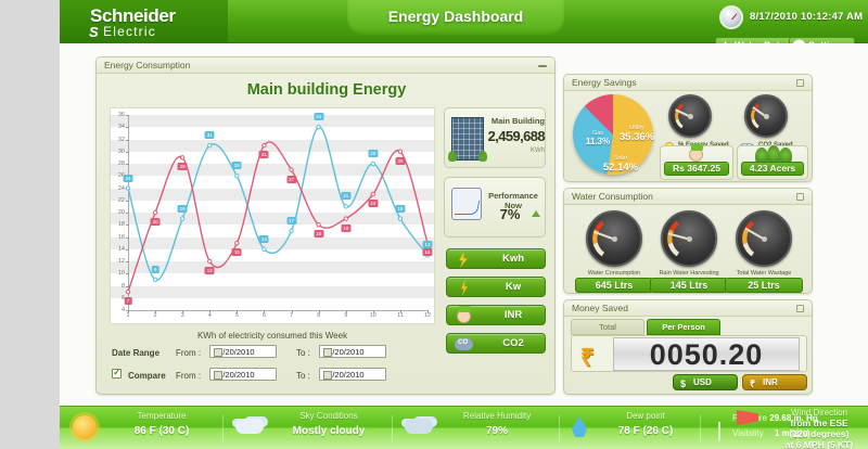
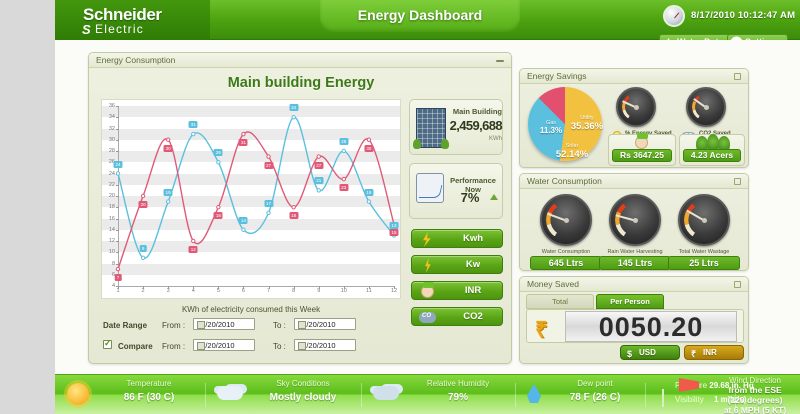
Compare/3: 29 -> 30
Compare/5: 15 -> 18
Compare/9: 19 -> 27
